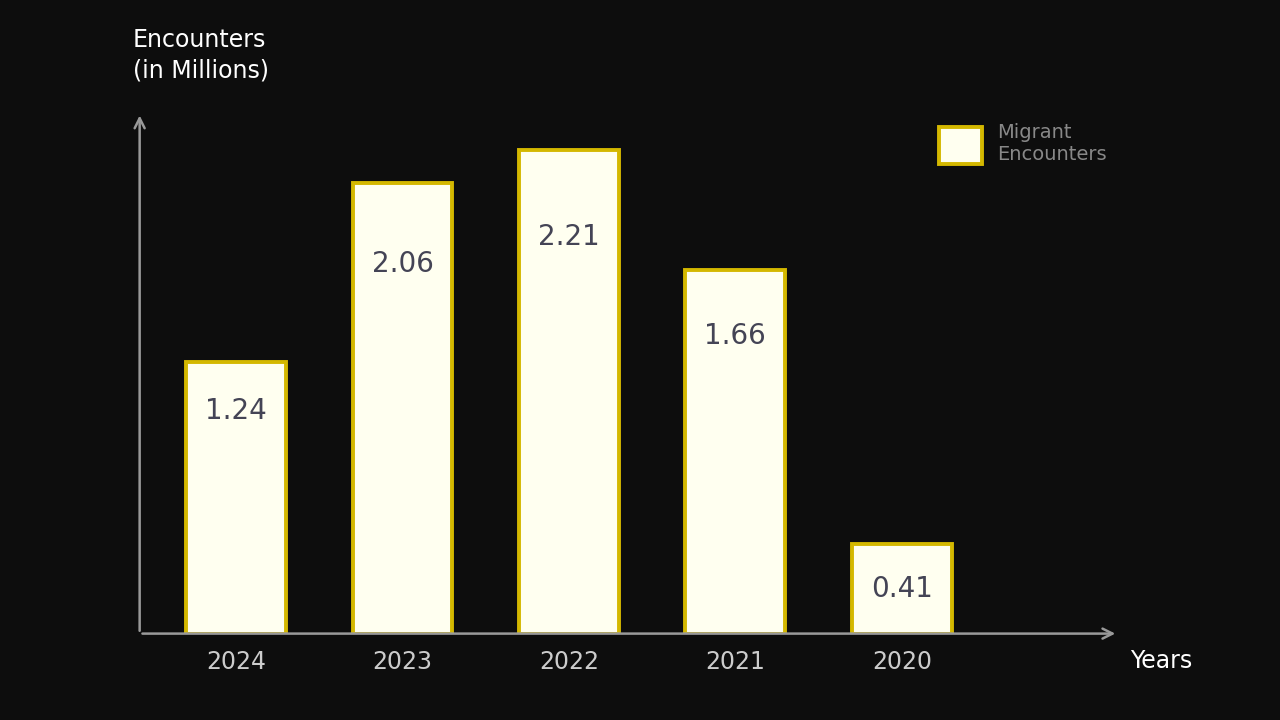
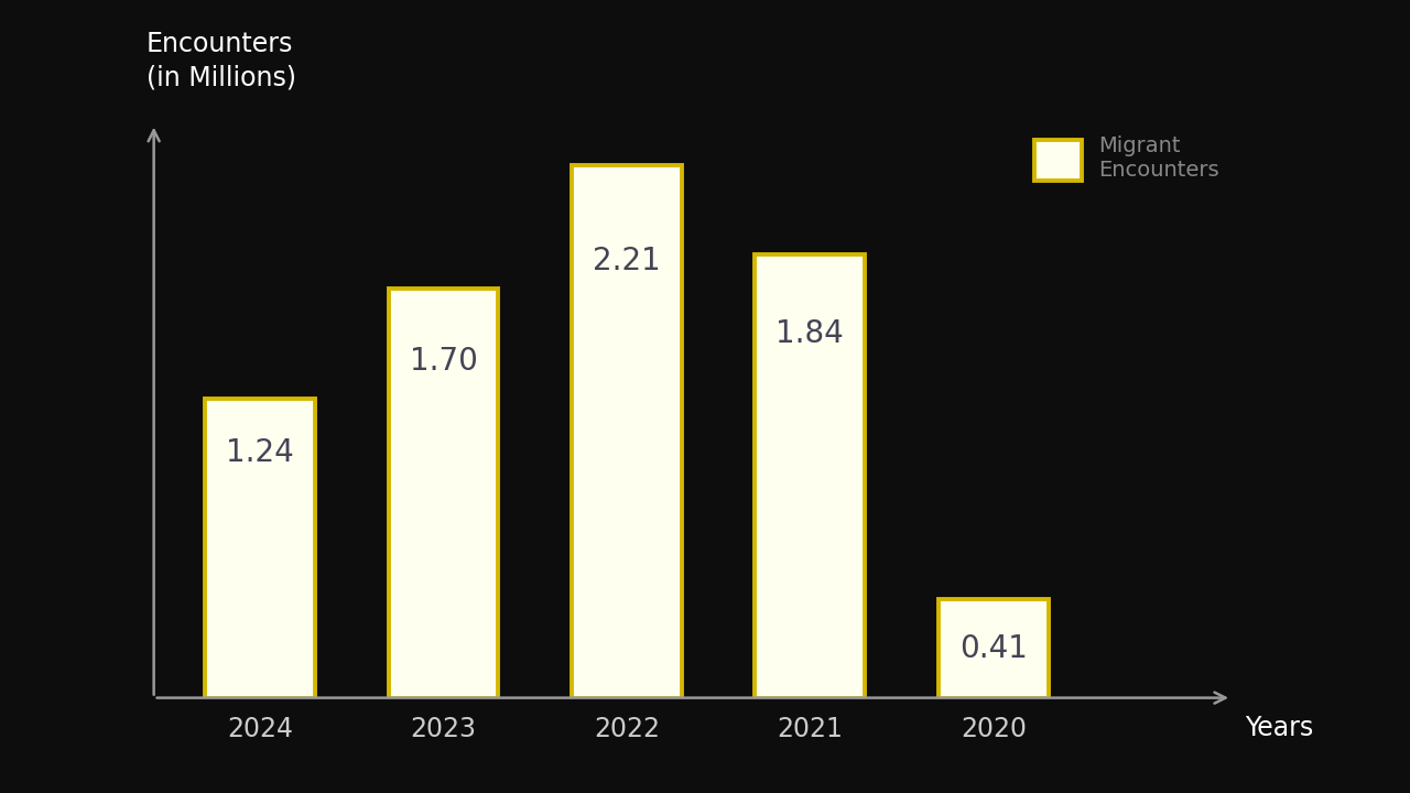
2023: 2.06 -> 1.70
2021: 1.66 -> 1.84
